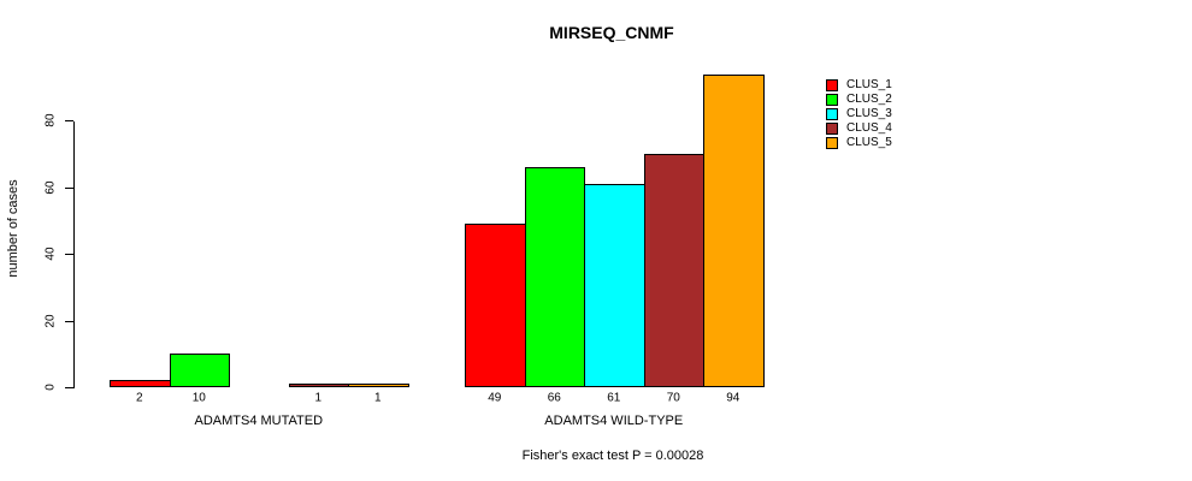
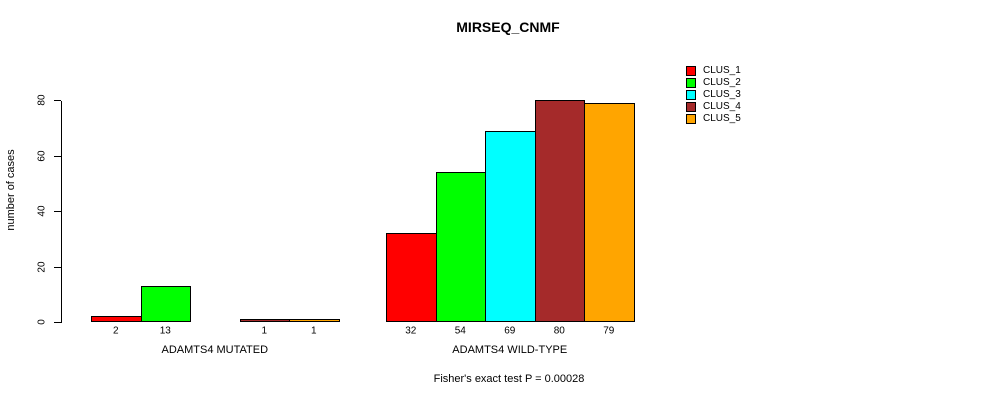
CLUS_2/ADAMTS4 MUTATED: 10 -> 13
CLUS_1/ADAMTS4 WILD-TYPE: 49 -> 32
CLUS_2/ADAMTS4 WILD-TYPE: 66 -> 54
CLUS_3/ADAMTS4 WILD-TYPE: 61 -> 69
CLUS_4/ADAMTS4 WILD-TYPE: 70 -> 80
CLUS_5/ADAMTS4 WILD-TYPE: 94 -> 79
